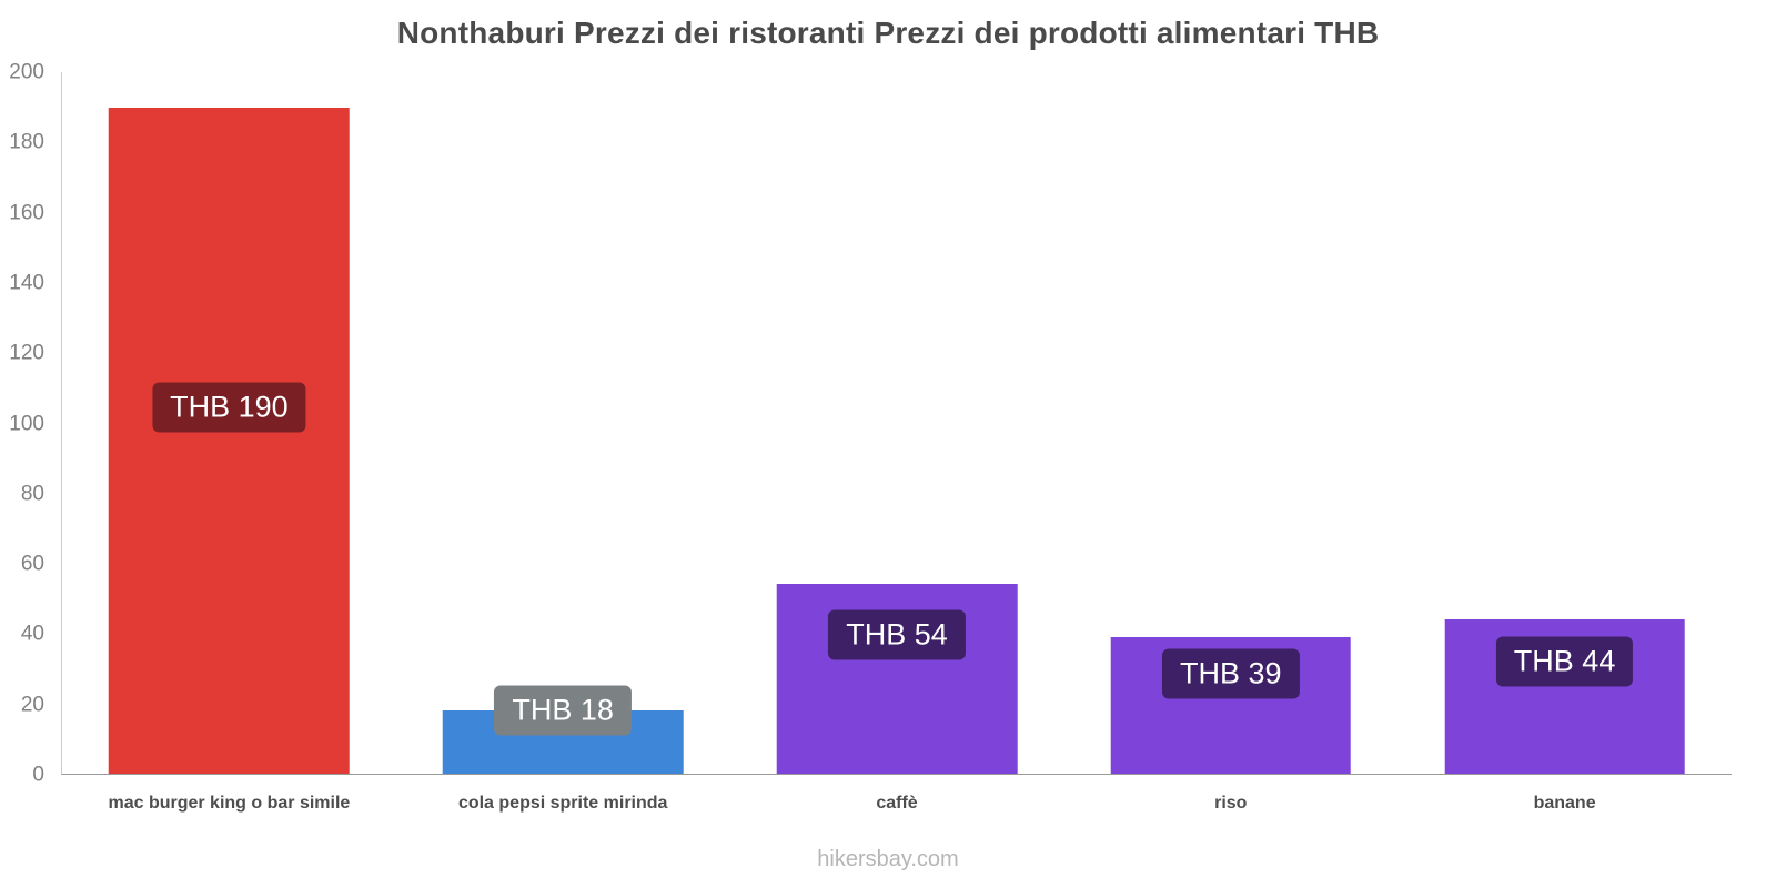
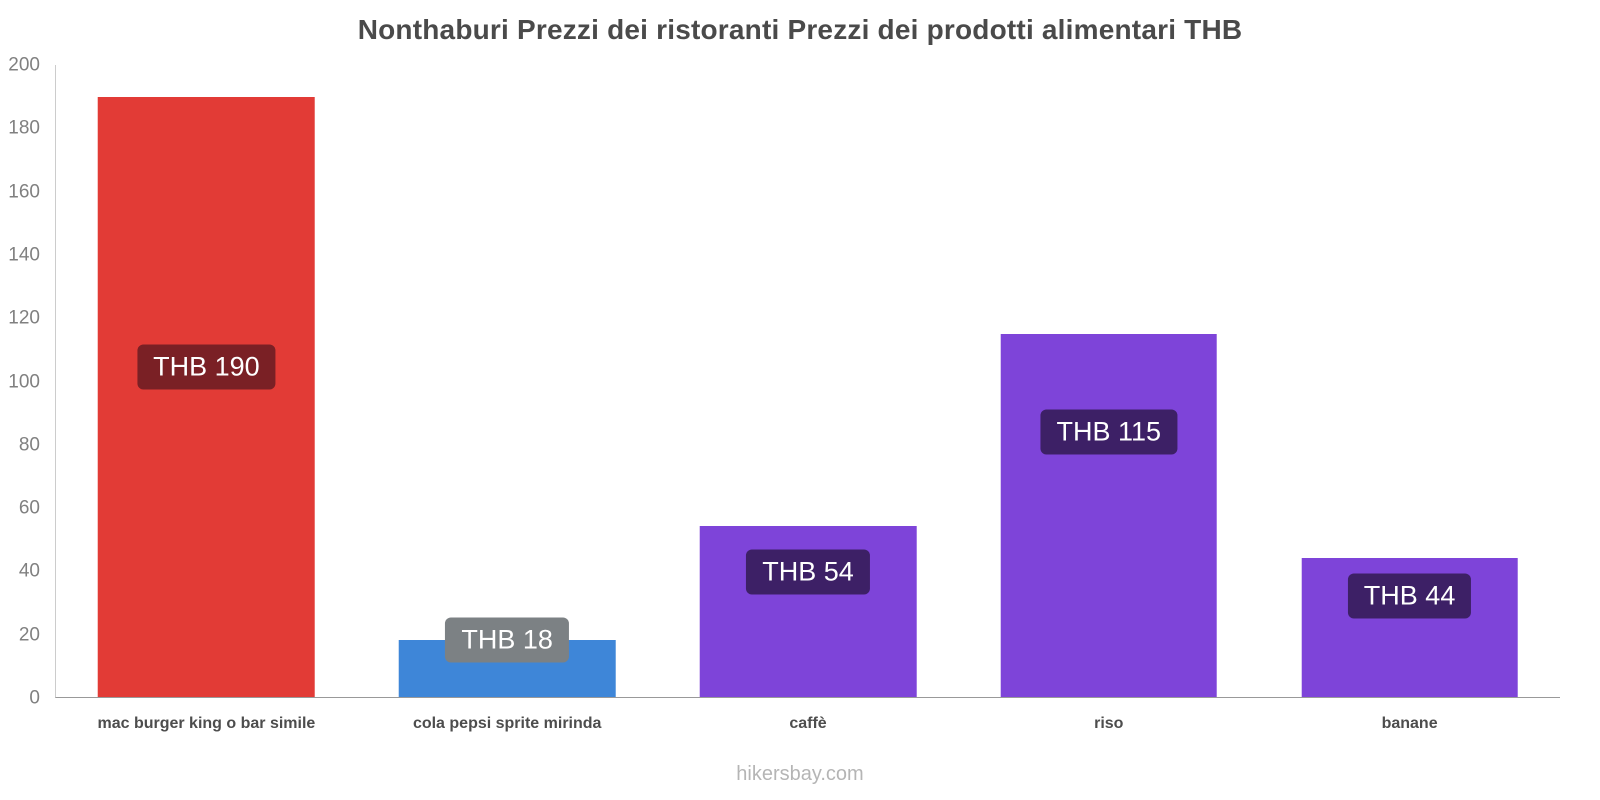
riso: 39 -> 115
